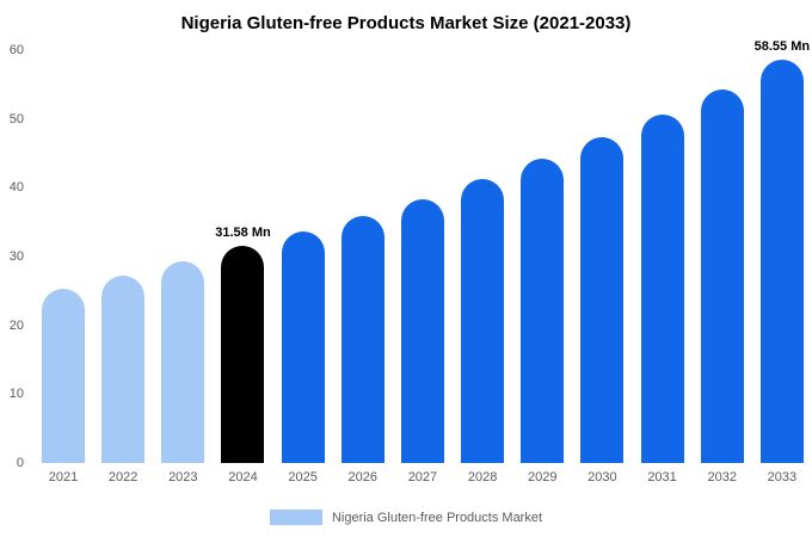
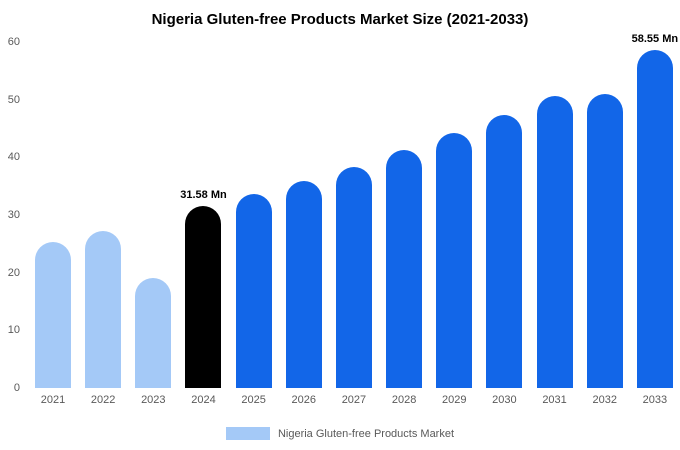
2023: 29 -> 19
2032: 54 -> 51
